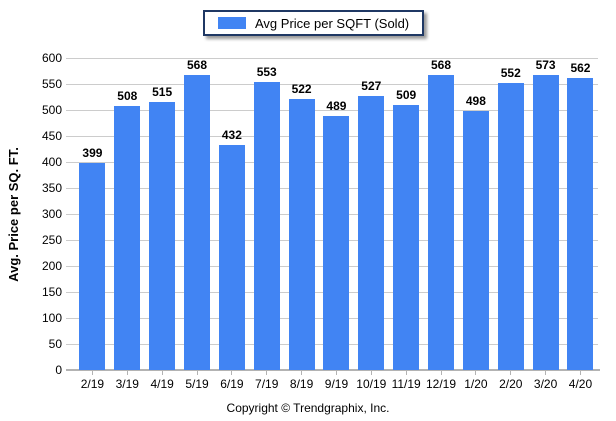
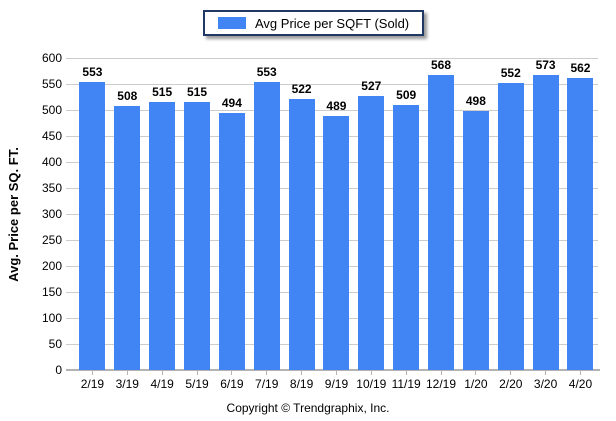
2/19: 399 -> 553
5/19: 568 -> 515
6/19: 432 -> 494
